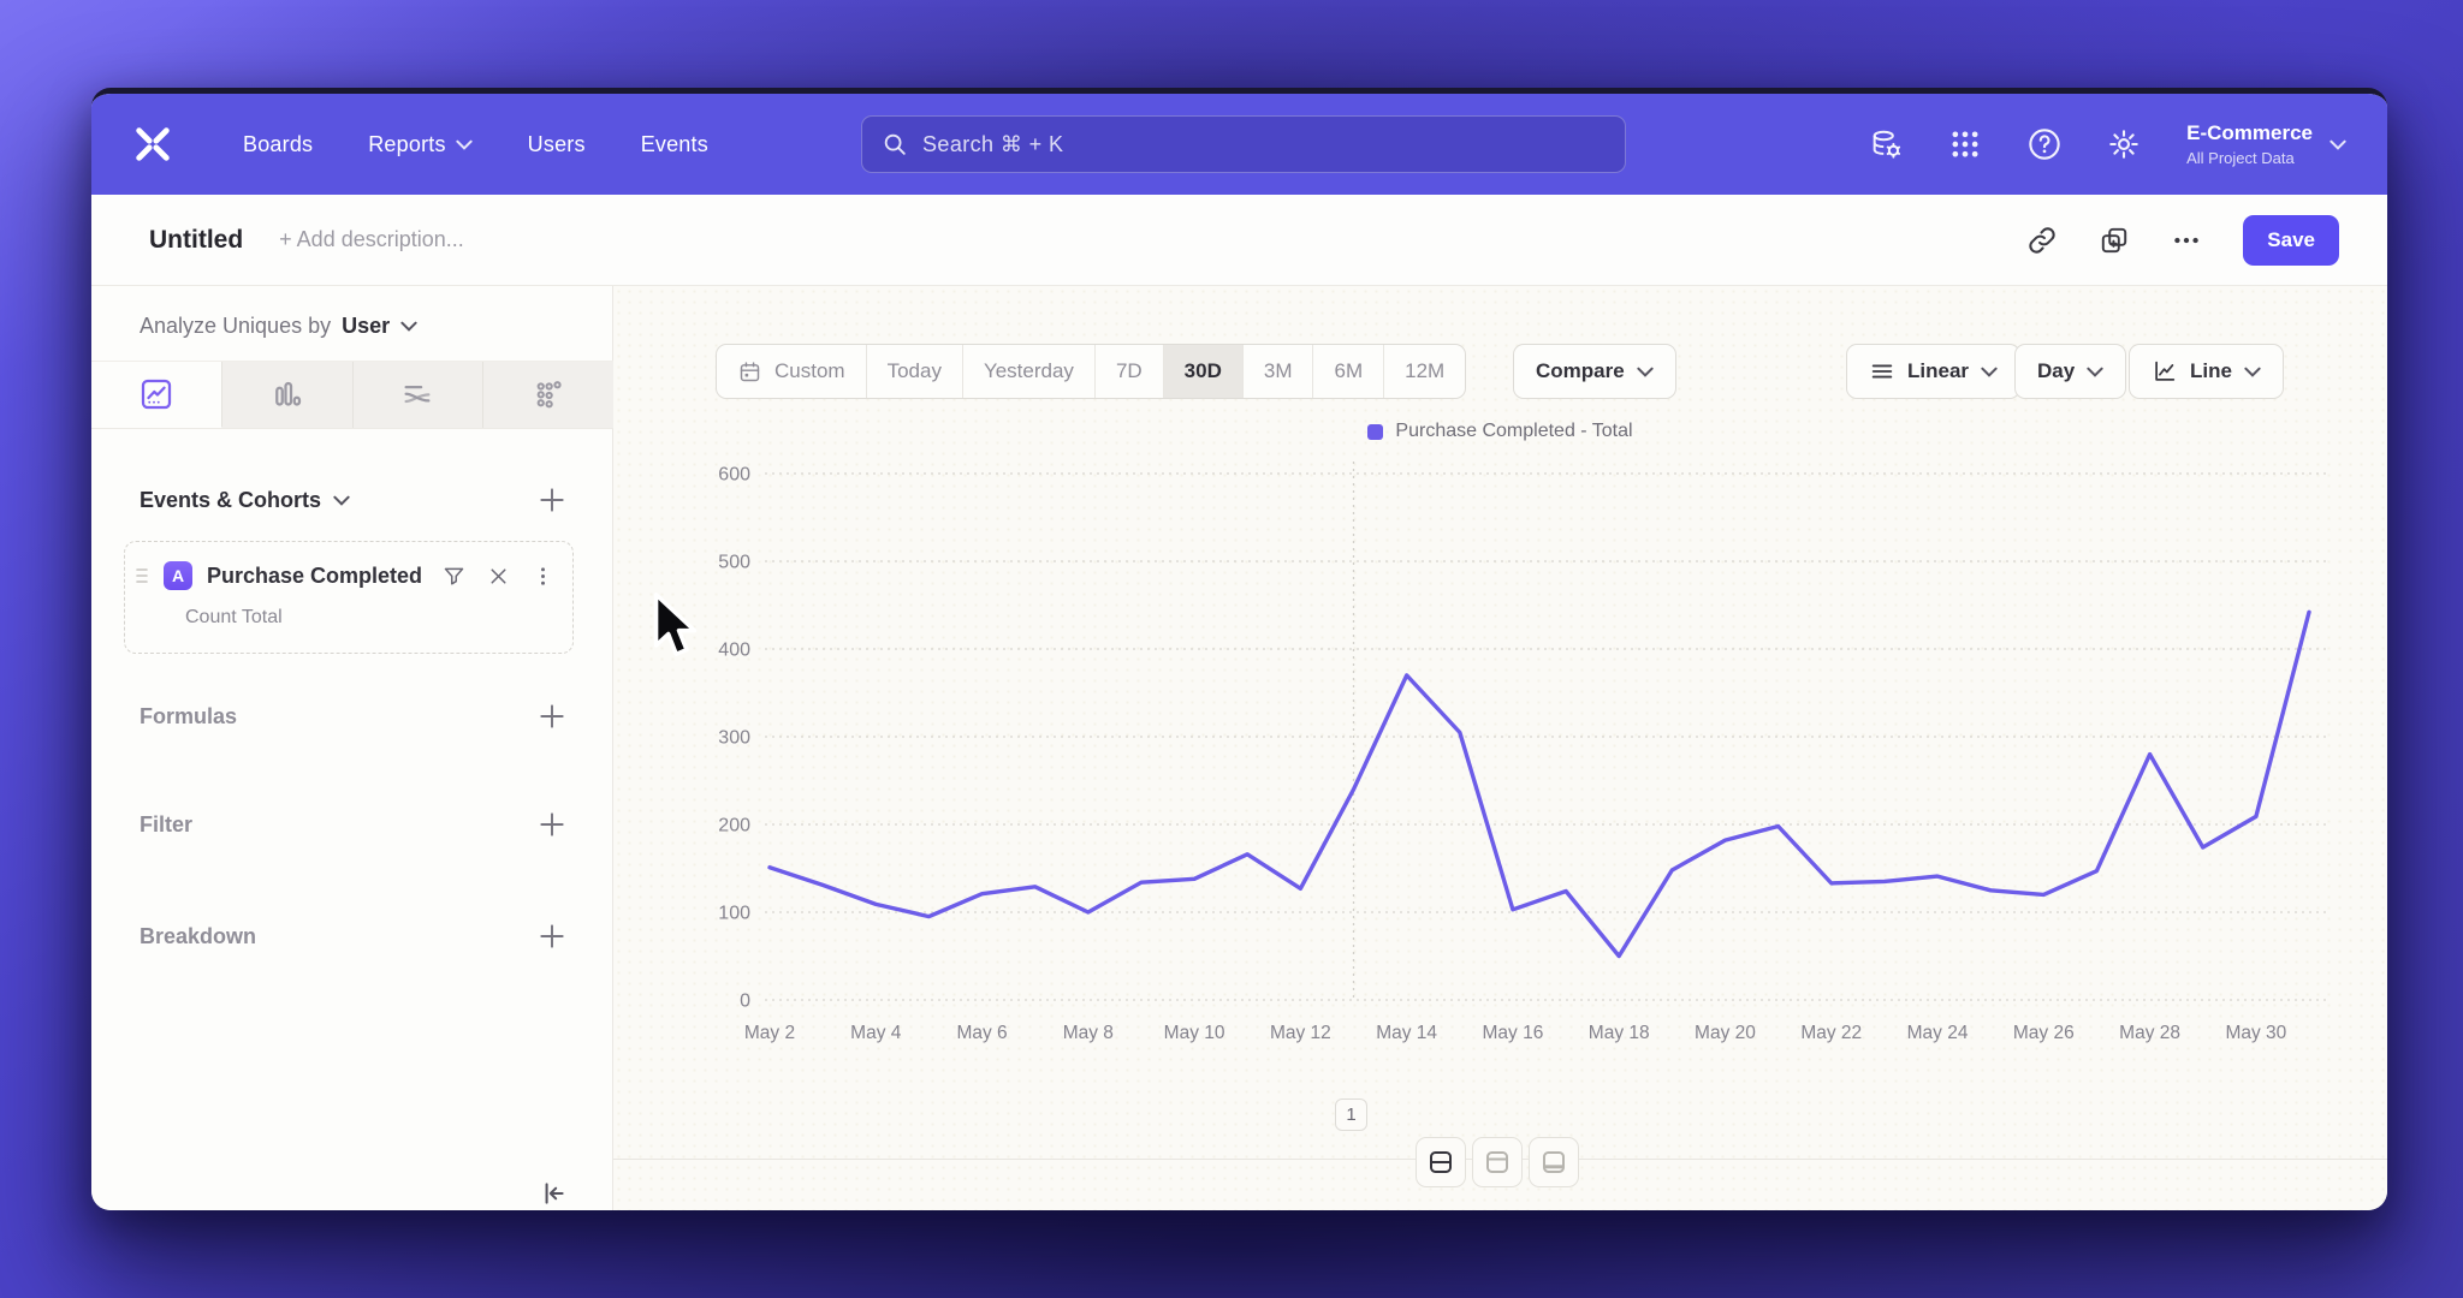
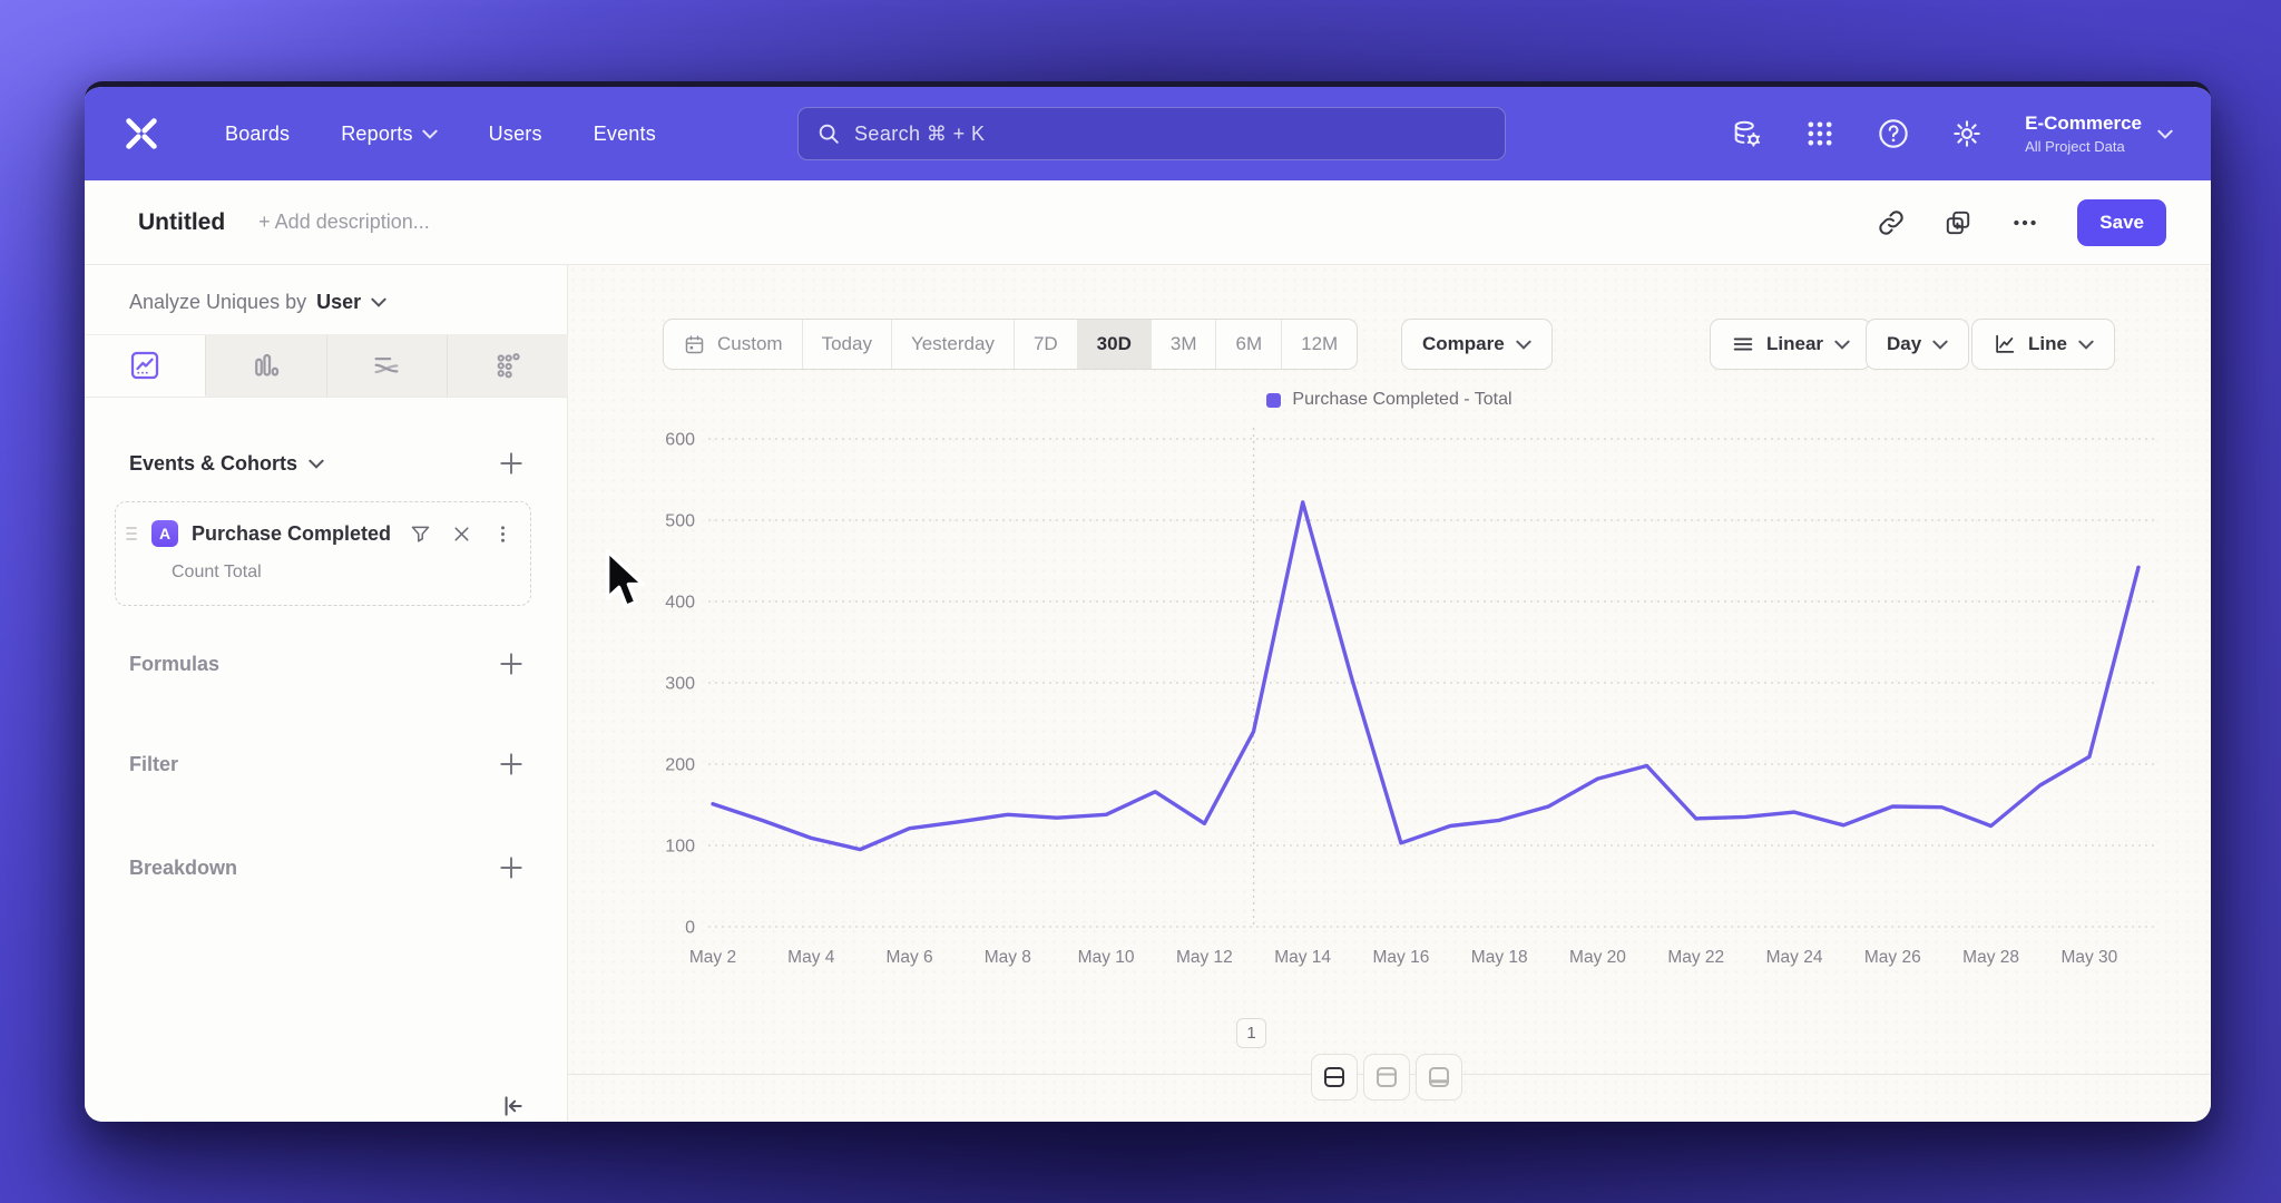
May 8: 100 -> 140
May 14: 370 -> 520
May 18: 50 -> 130
May 26: 120 -> 150
May 28: 280 -> 120
